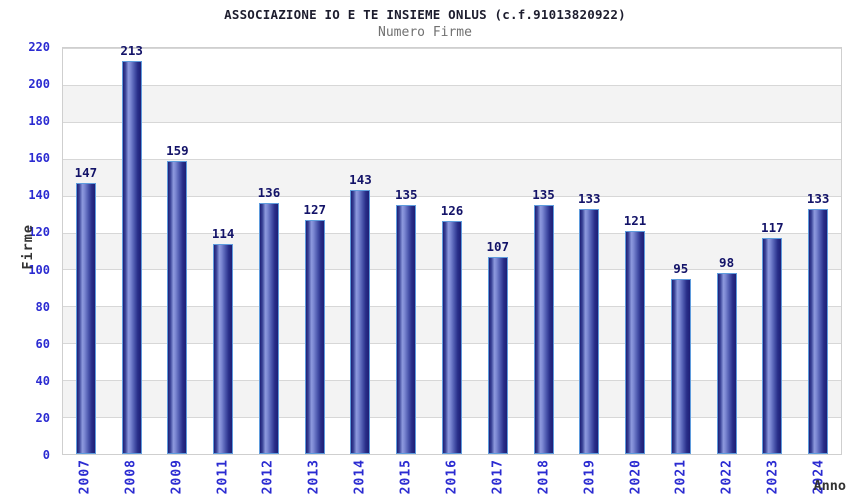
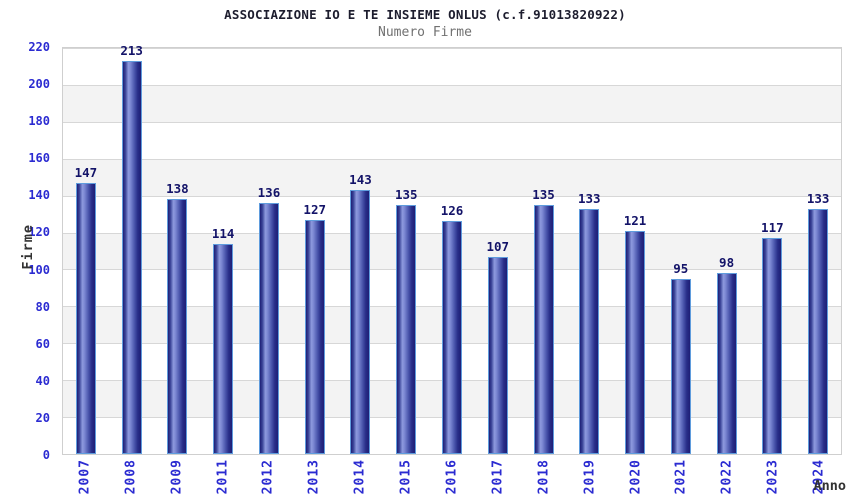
2009: 159 -> 138
